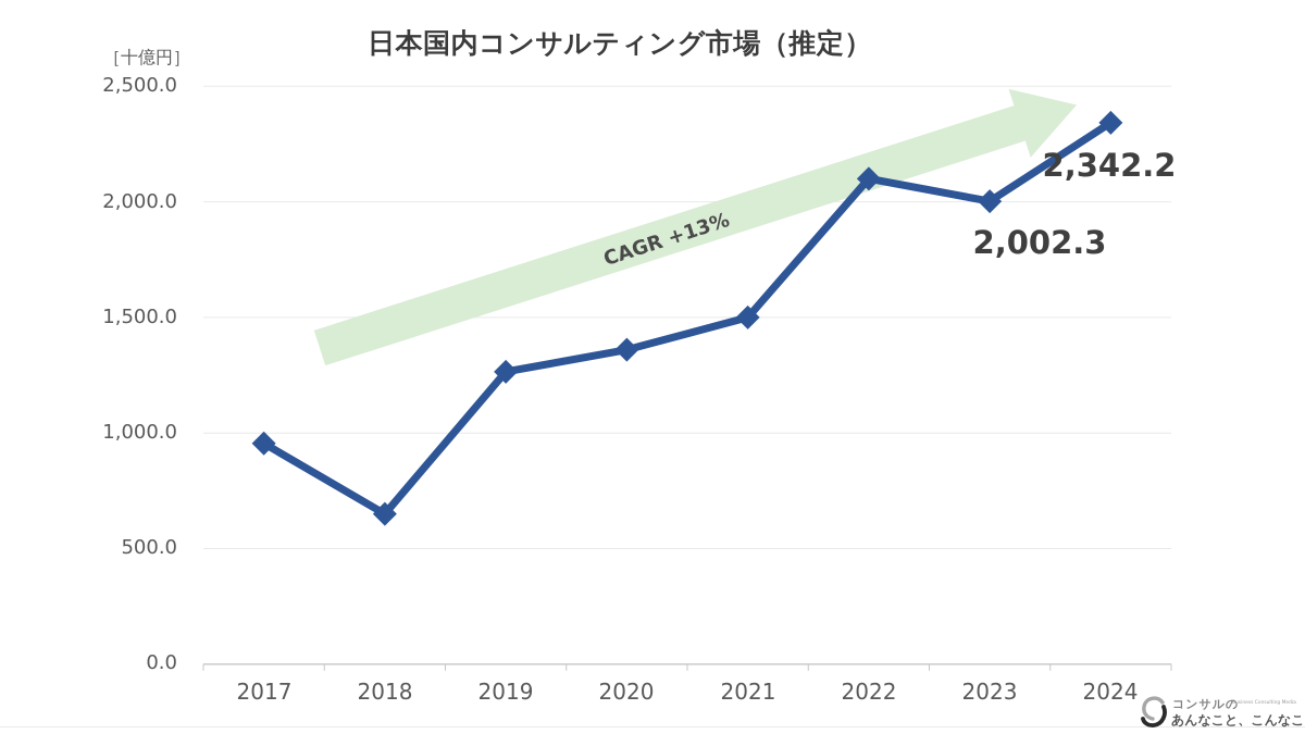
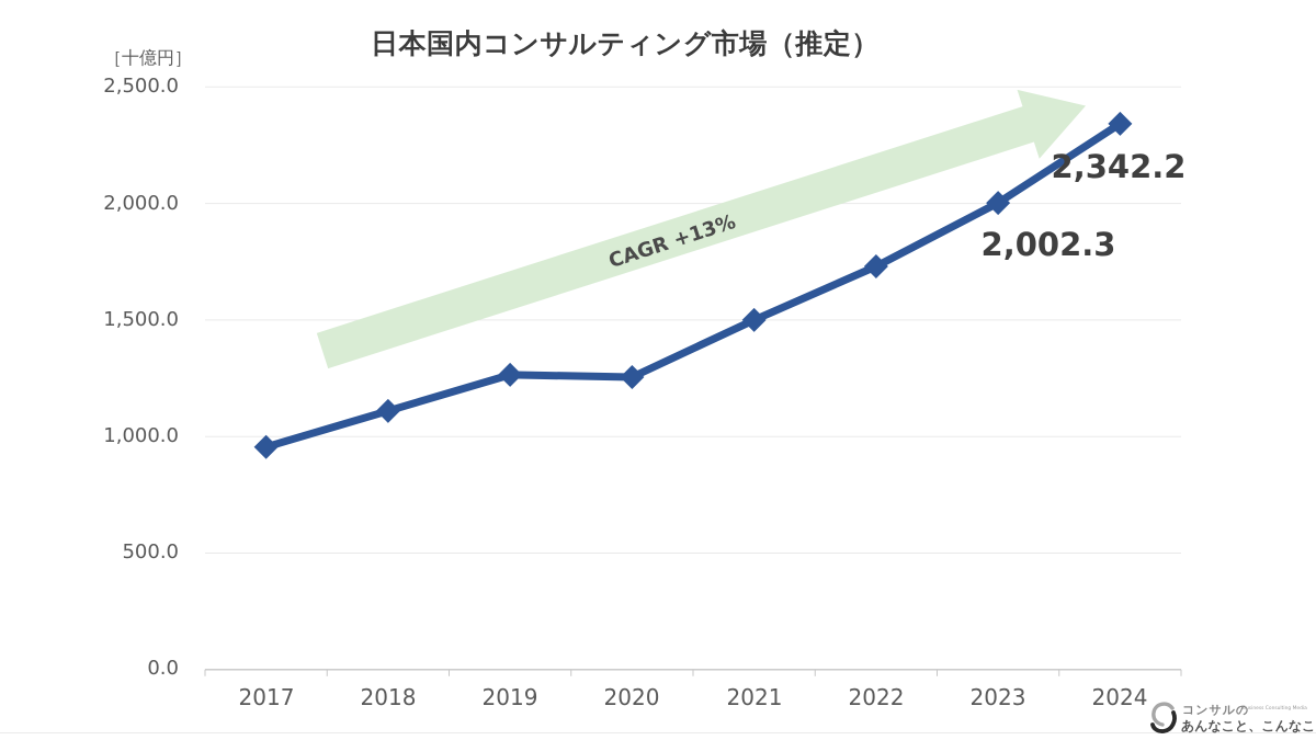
2018: 650 -> 1110
2020: 1360 -> 1260
2022: 2100 -> 1730
